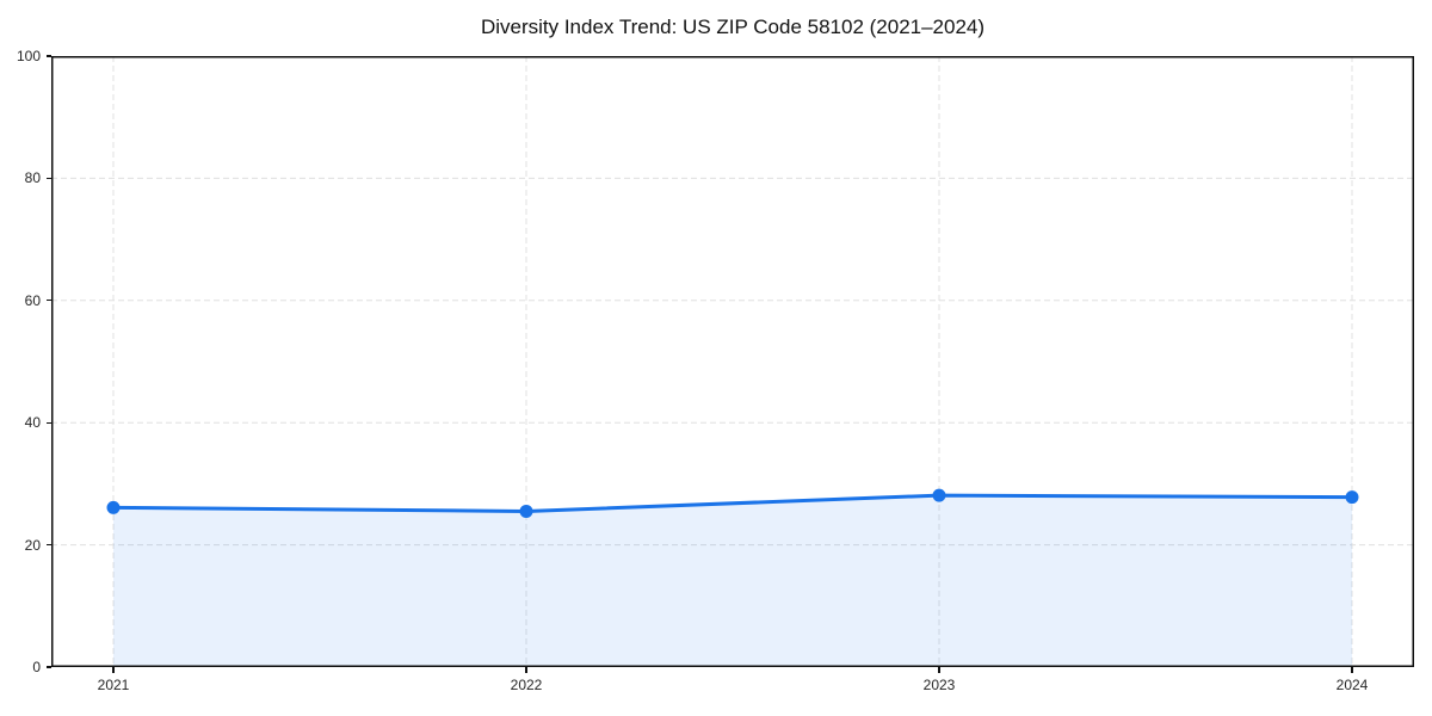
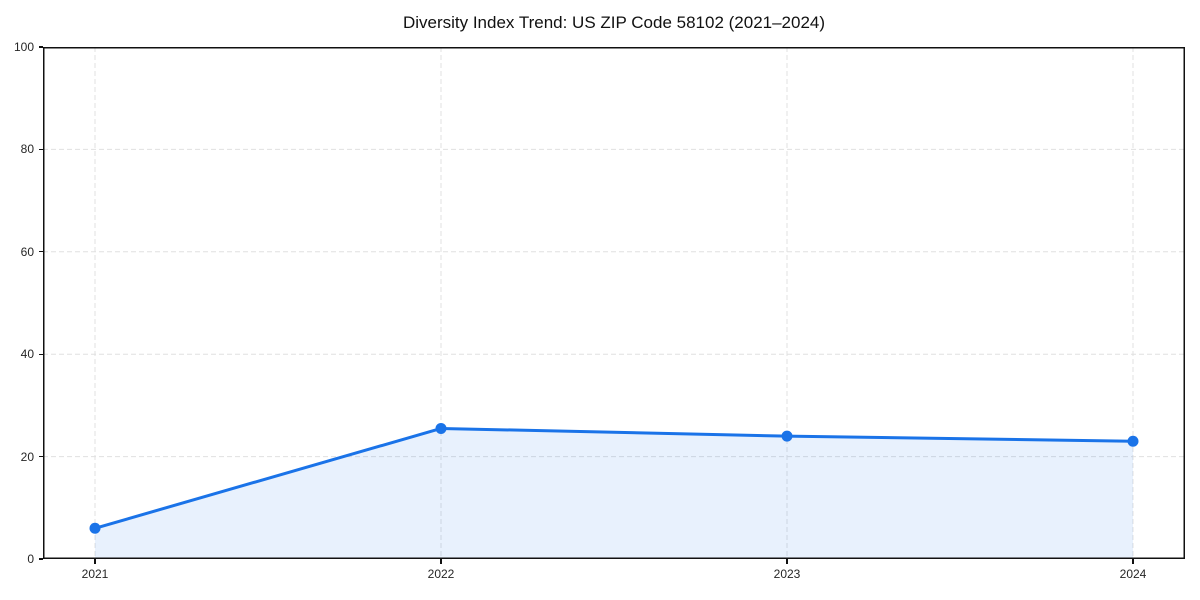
2021: 26 -> 6
2023: 28 -> 24
2024: 28 -> 23
